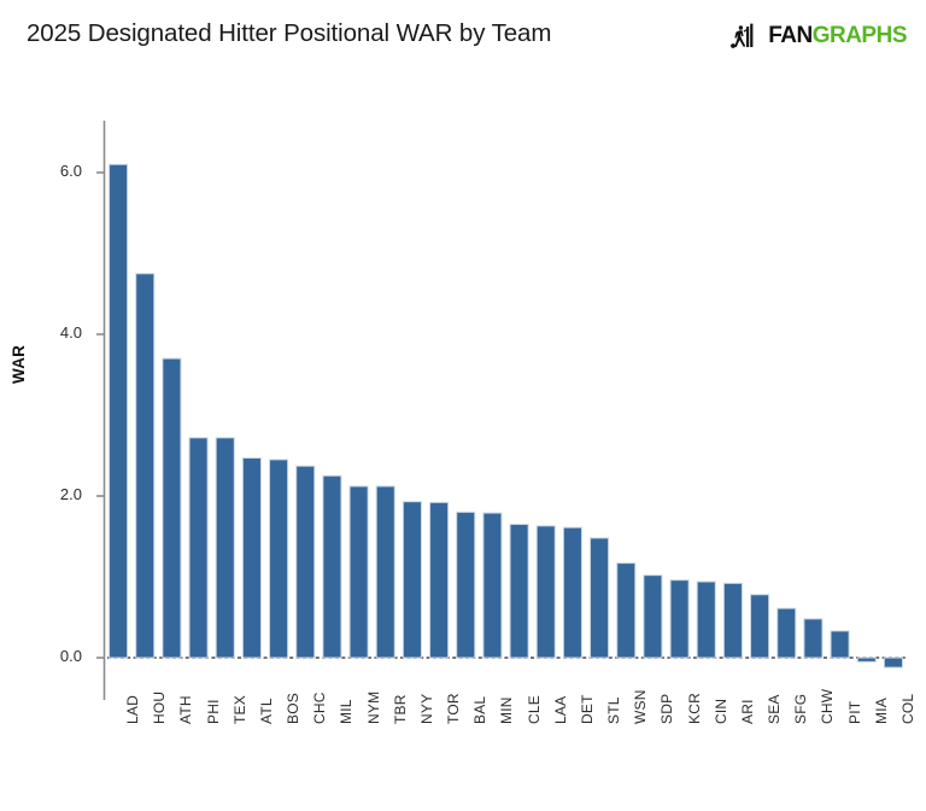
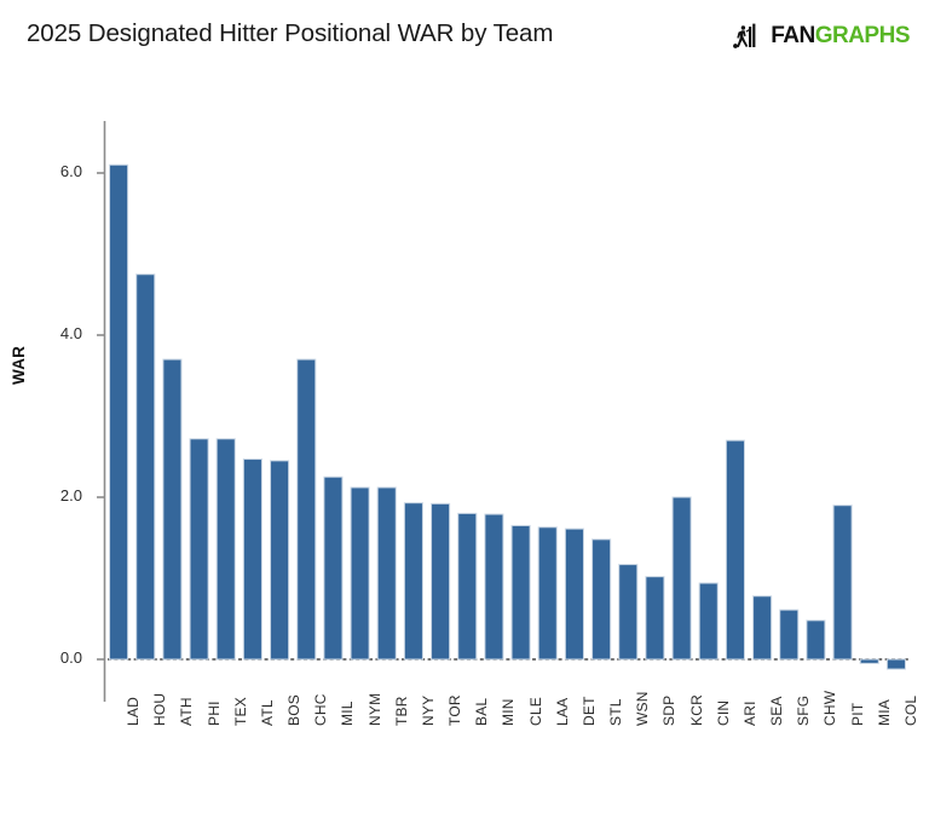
CHC: 2.4 -> 3.7
KCR: 1.0 -> 2.0
ARI: 0.9 -> 2.7
PIT: 0.3 -> 1.9
